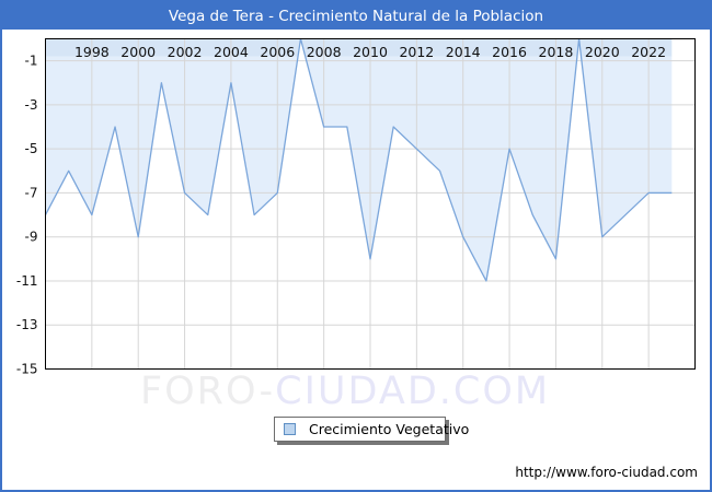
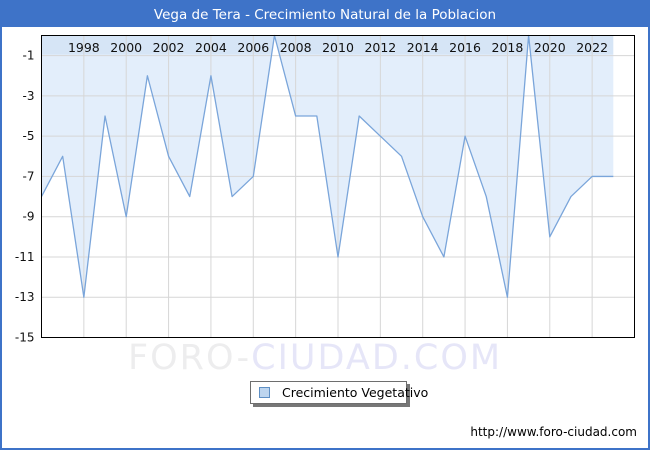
1998: -8 -> -13
2002: -7 -> -6
2010: -10 -> -11
2018: -10 -> -13
2020: -9 -> -10
